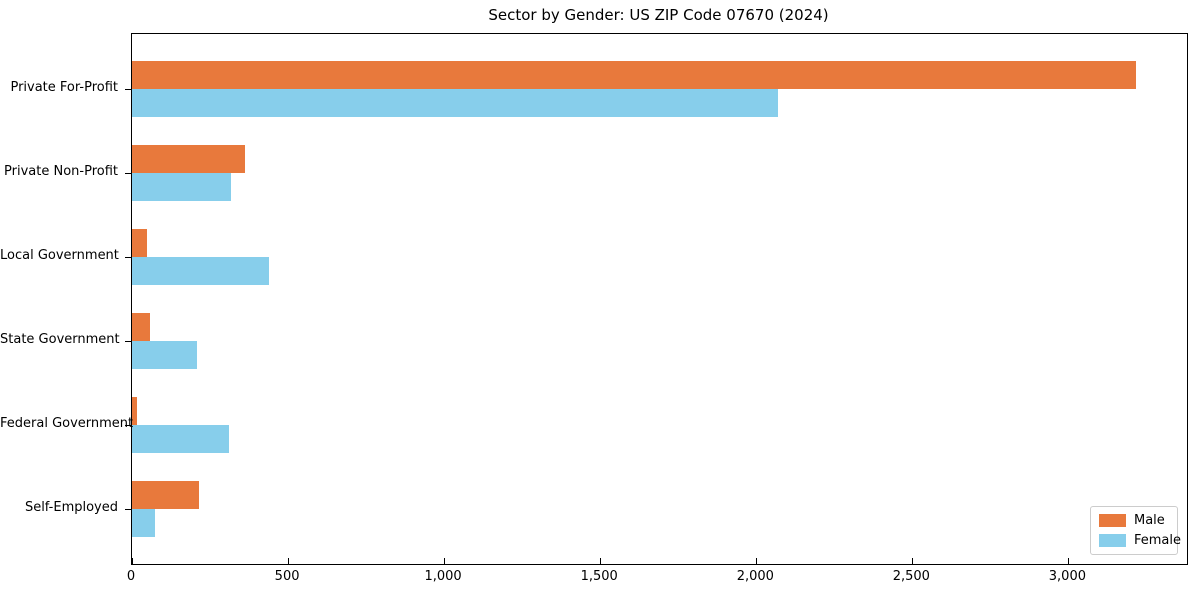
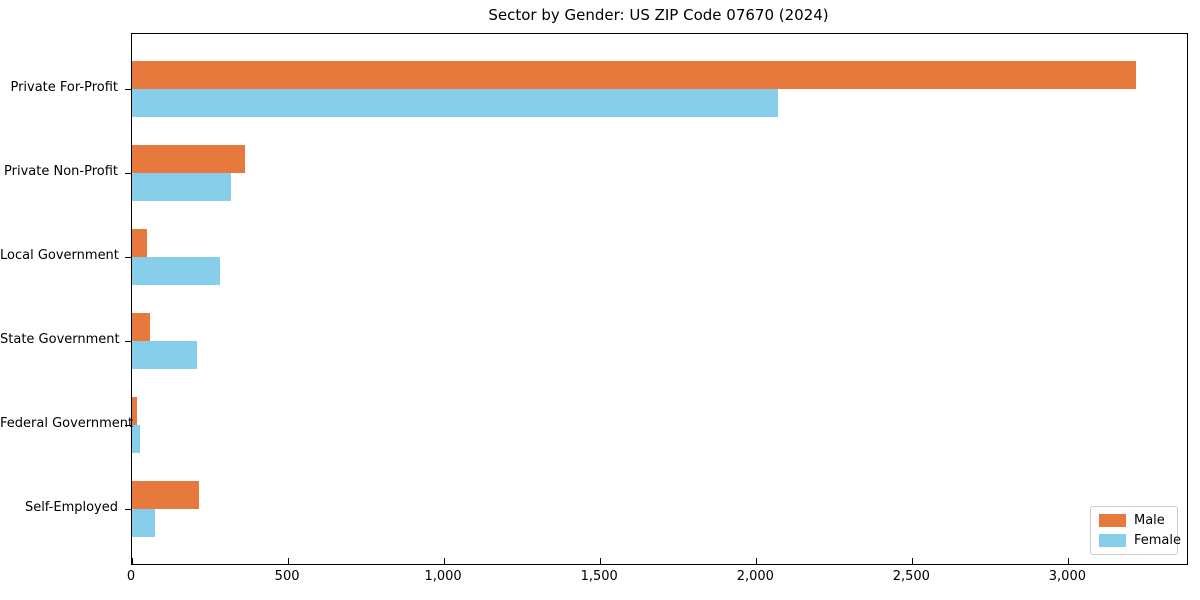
Female/Local Government: 440 -> 280
Female/Federal Government: 310 -> 30
